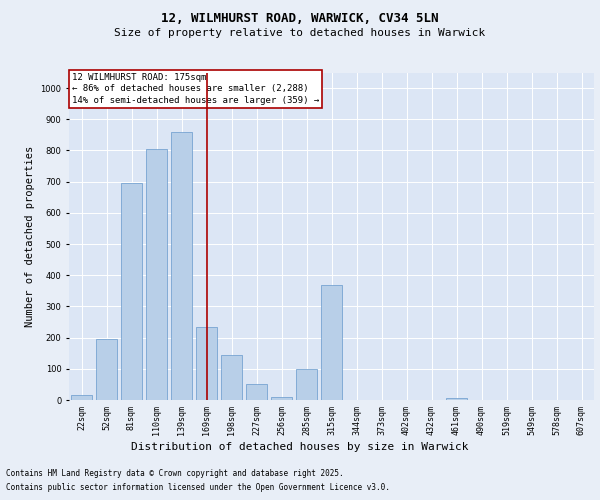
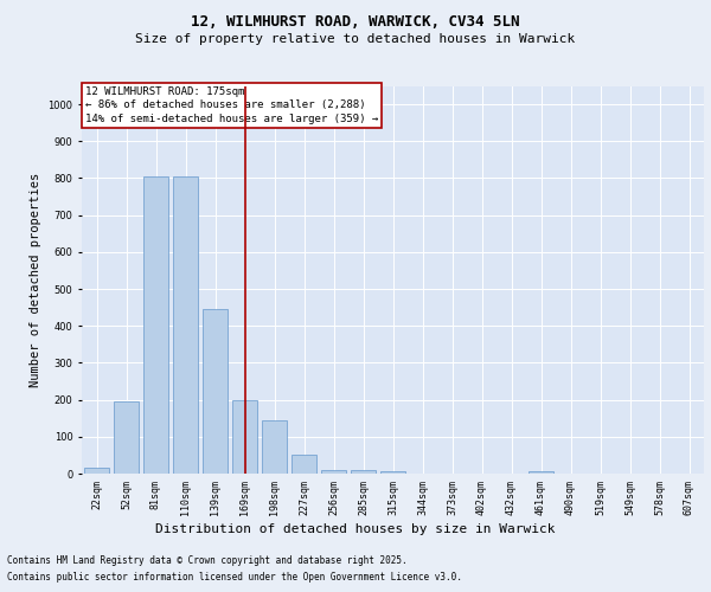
81sqm: 695 -> 805
139sqm: 860 -> 445
169sqm: 235 -> 200
285sqm: 100 -> 10
315sqm: 370 -> 5
